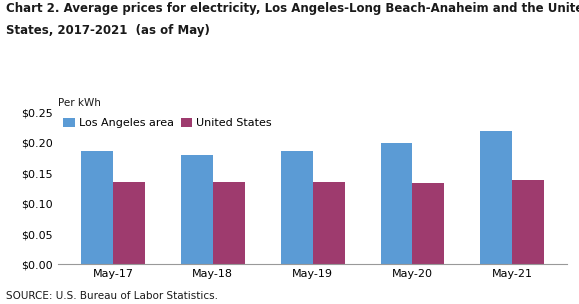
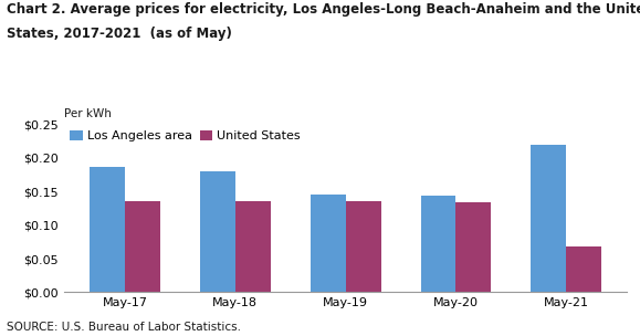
Los Angeles area/May-19: $0.186 -> $0.146
Los Angeles area/May-20: $0.199 -> $0.144
United States/May-21: $0.139 -> $0.068
